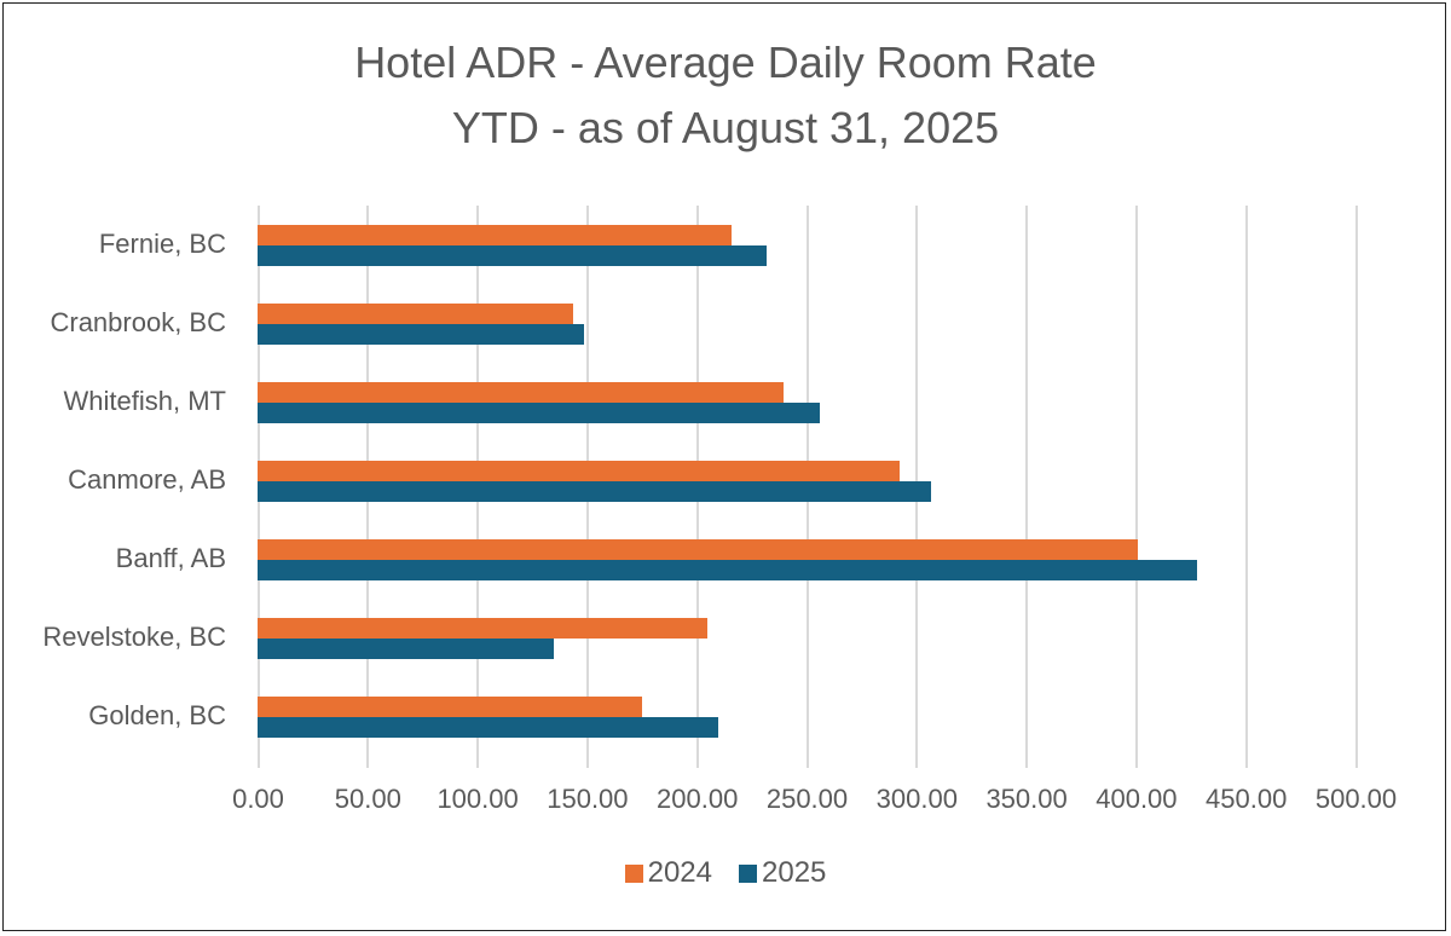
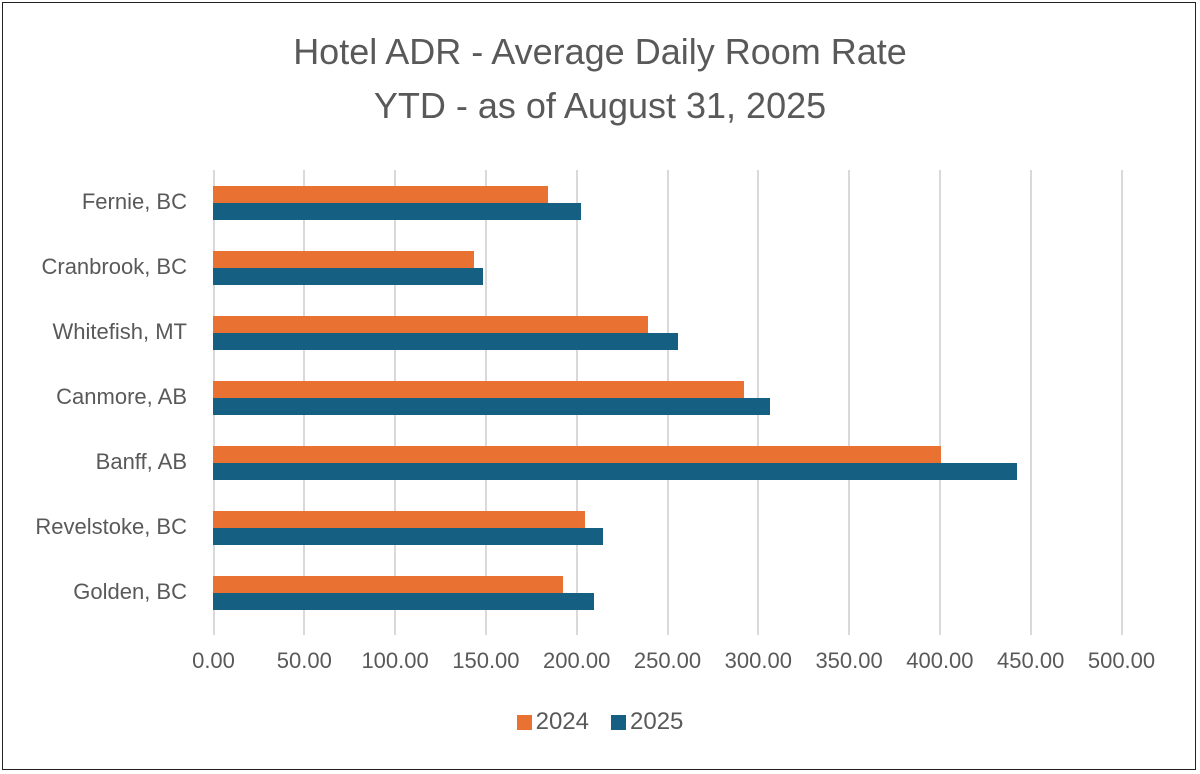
2024/Fernie, BC: 216 -> 185
2025/Fernie, BC: 232 -> 203
2025/Banff, AB: 428 -> 443
2025/Revelstoke, BC: 135 -> 215
2024/Golden, BC: 175 -> 192
